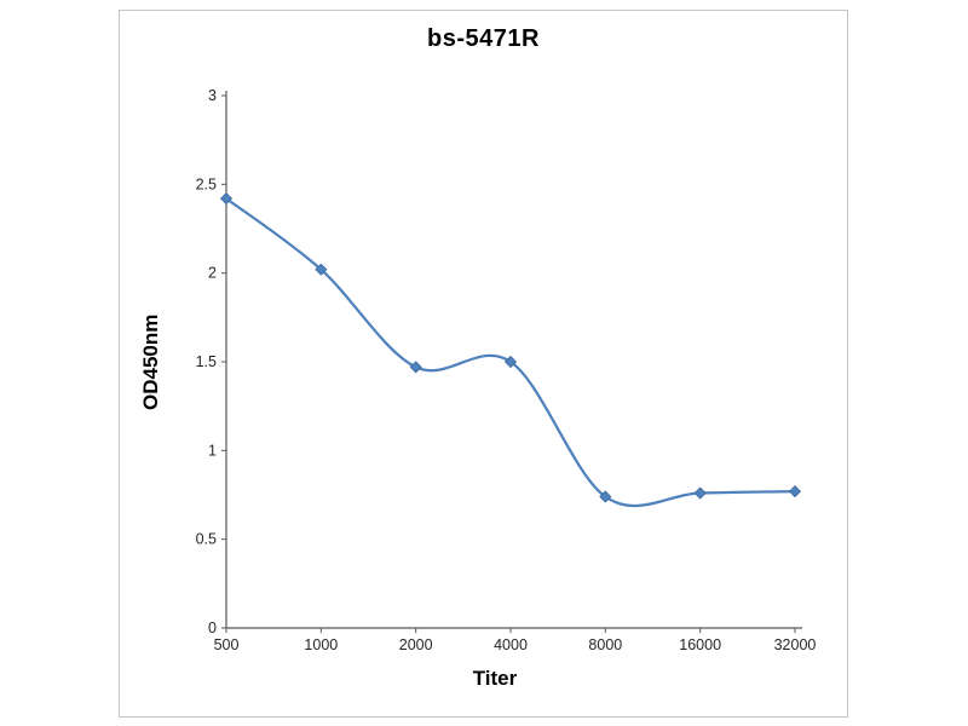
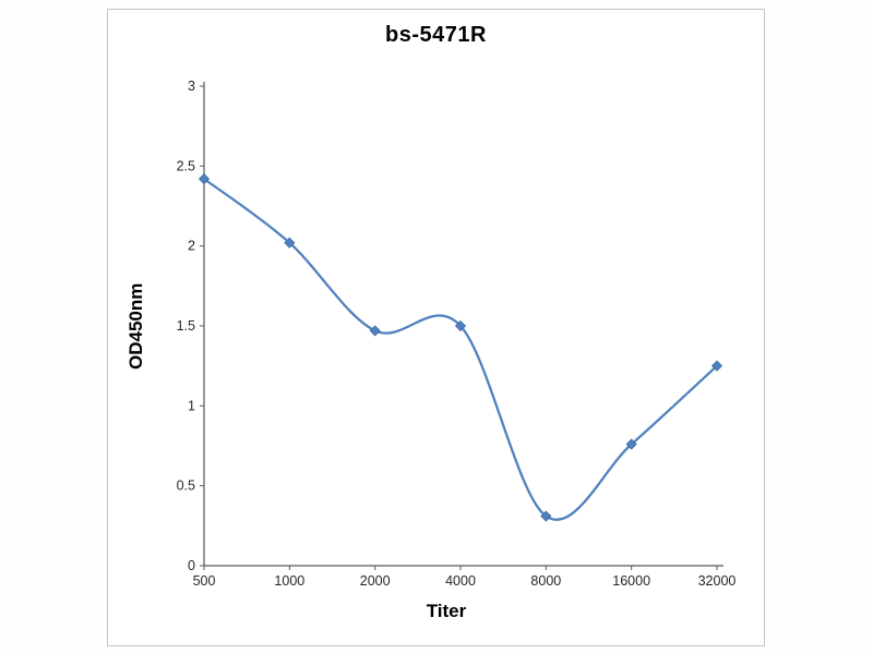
8000: 0.74 -> 0.31
32000: 0.77 -> 1.25
